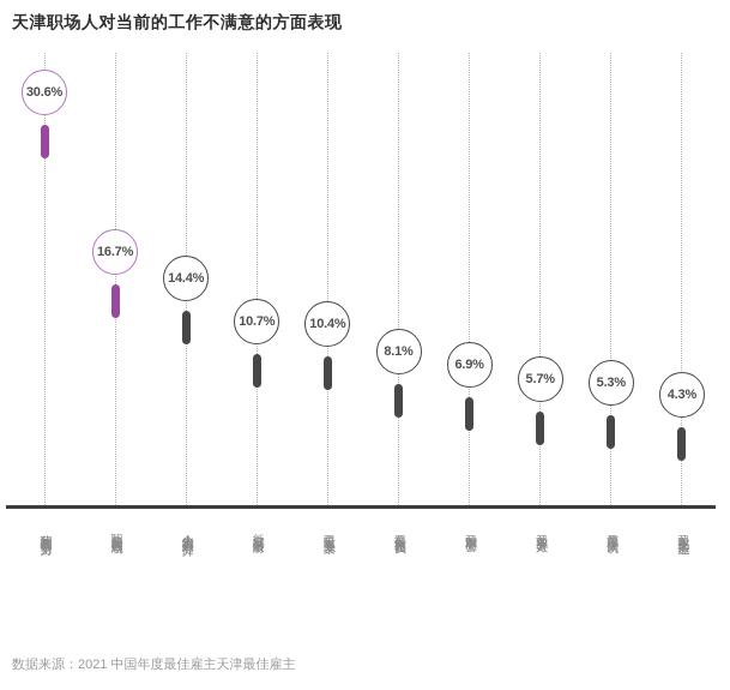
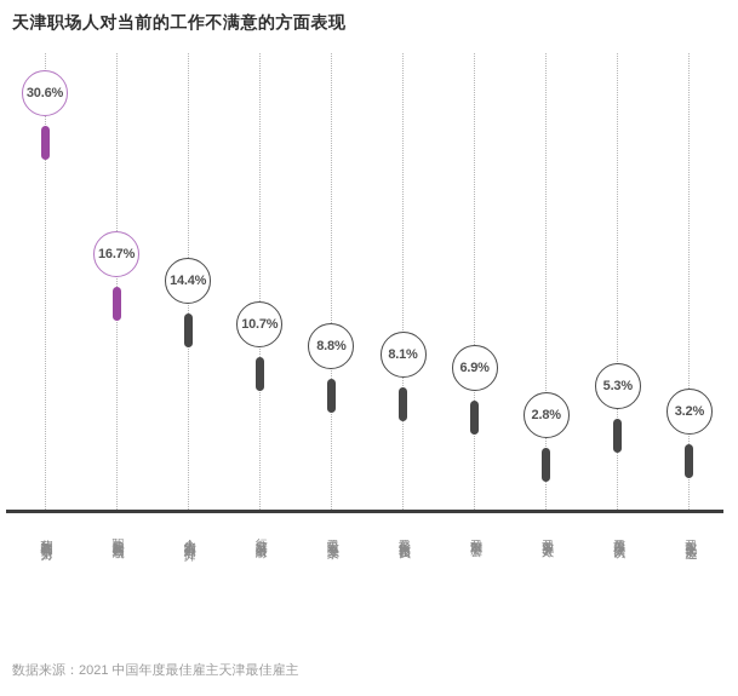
公司人际关系复杂: 10.4% -> 8.8%
公司业务不太好: 5.7% -> 2.8%
公司文化不太适应: 4.3% -> 3.2%
